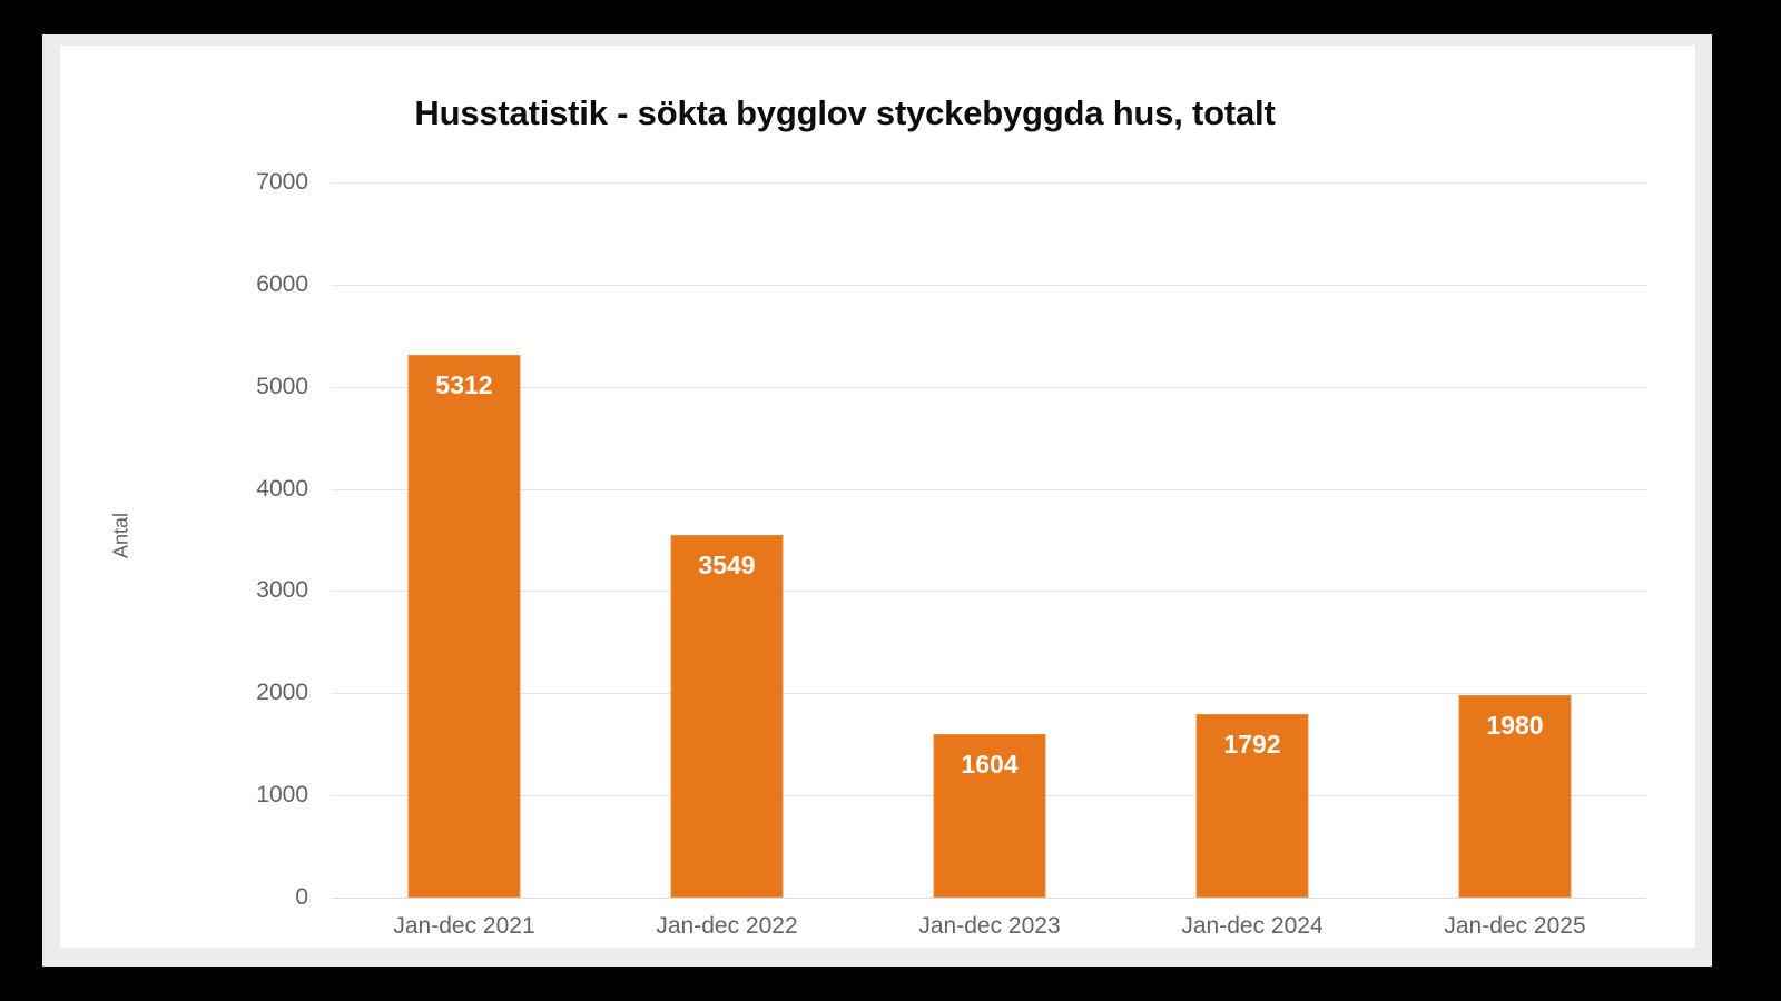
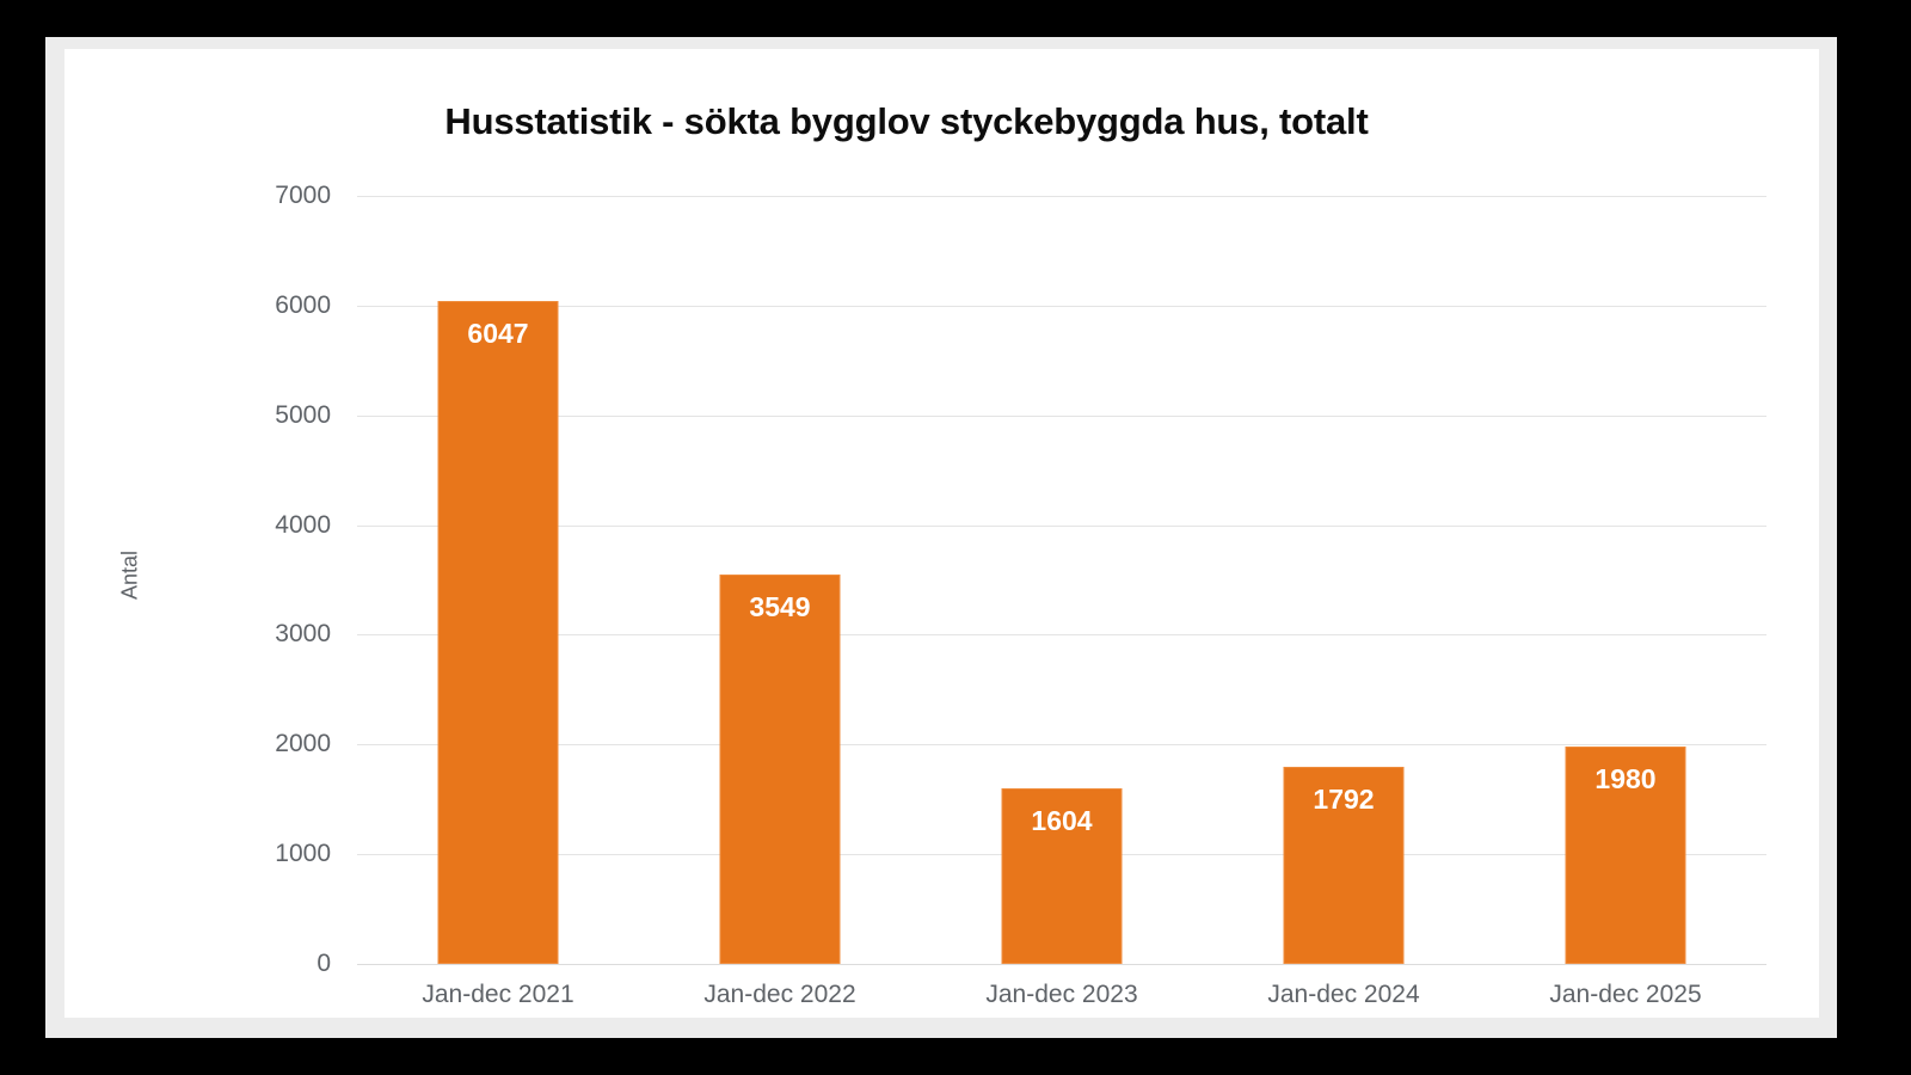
Jan-dec 2021: 5312 -> 6047
